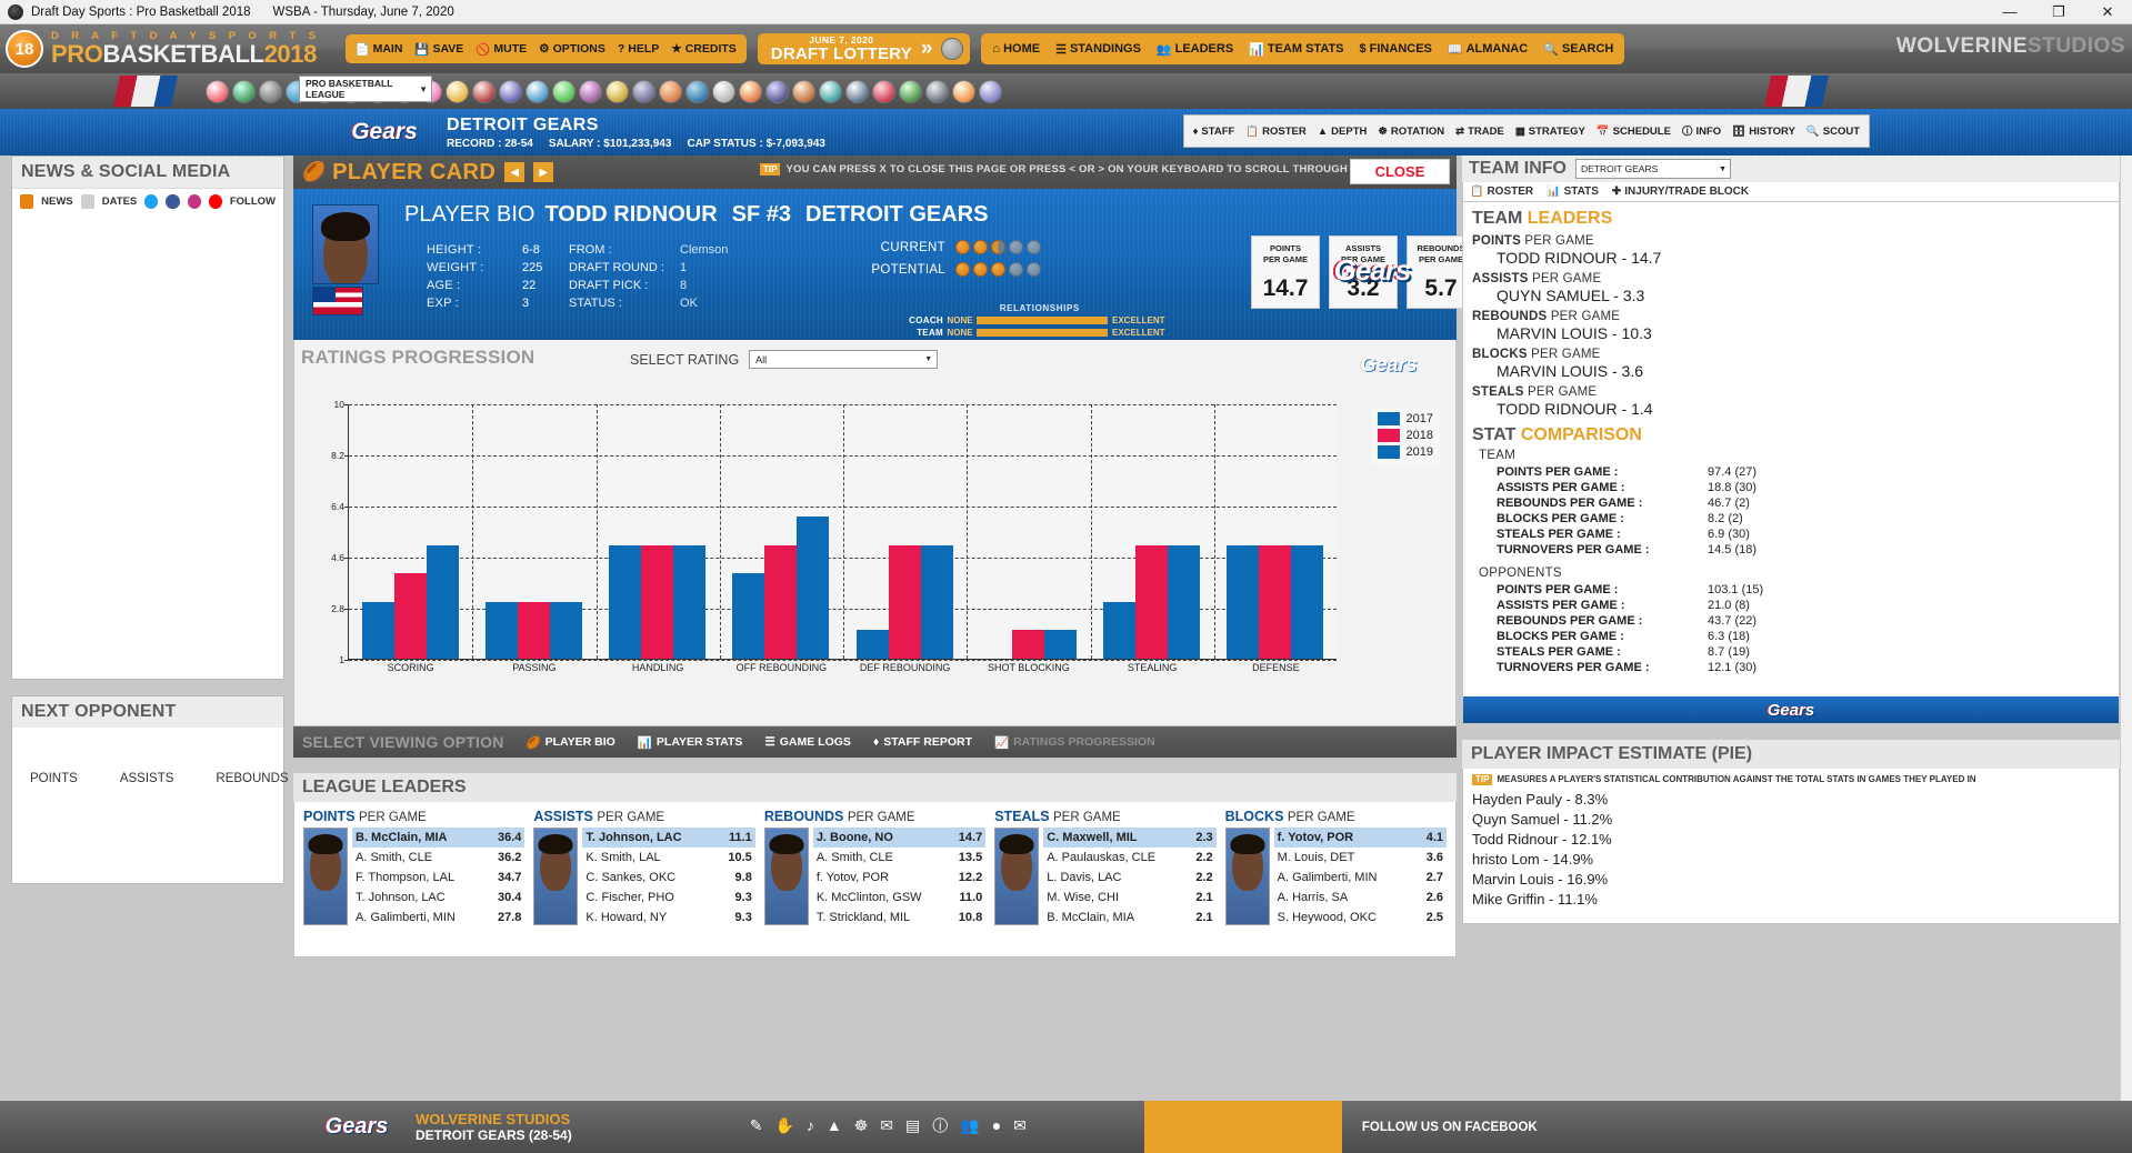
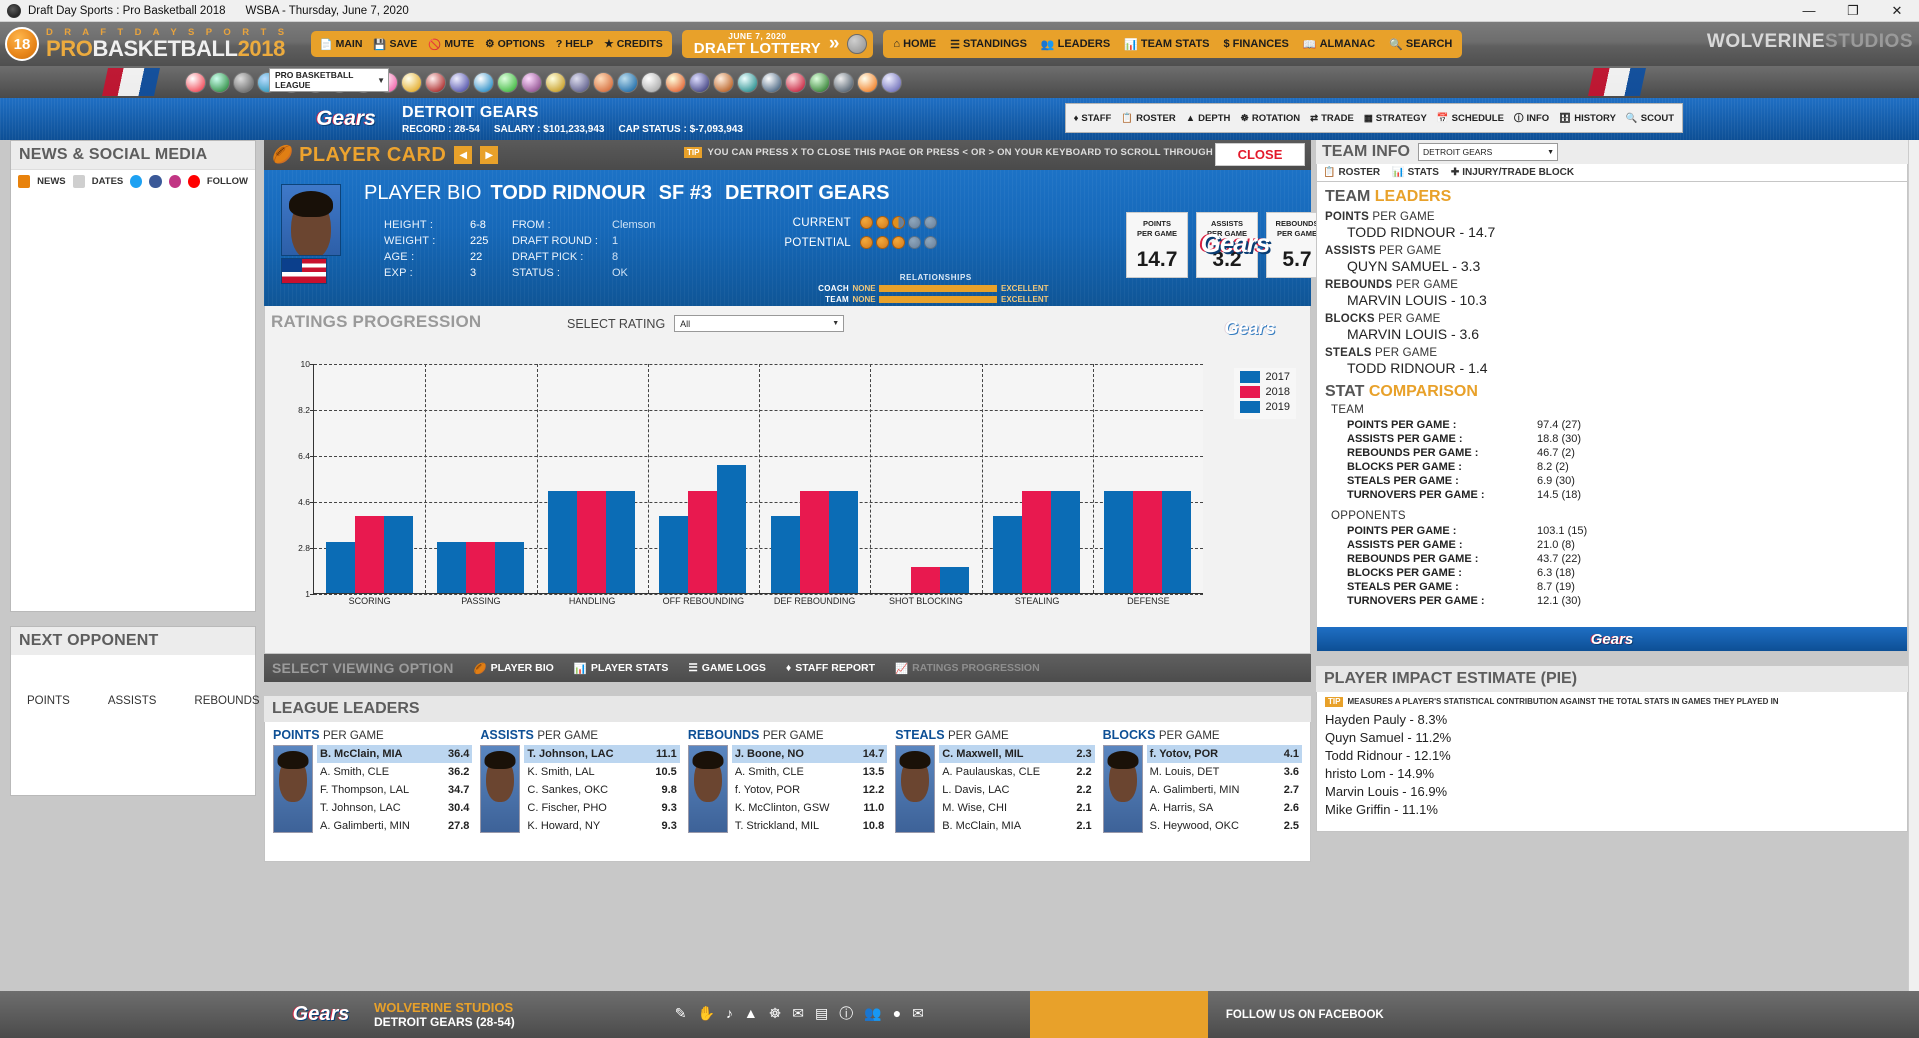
2019/SCORING: 5 -> 4
2017/DEF REBOUNDING: 2 -> 4
2017/STEALING: 3 -> 4
